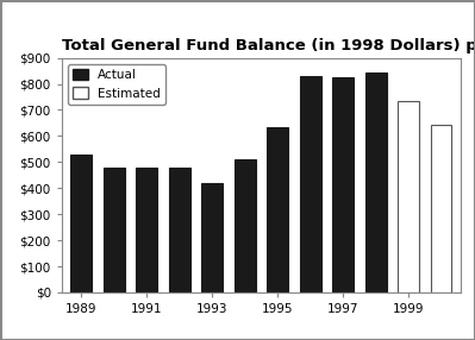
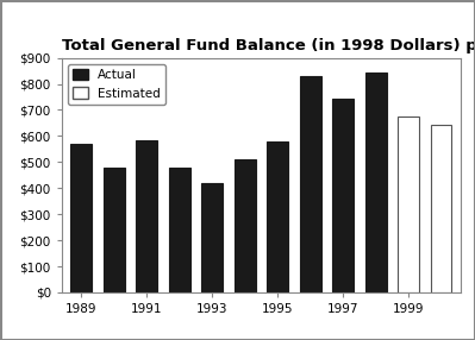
1989: $530 -> $570
1991: $480 -> $585
1995: $635 -> $580
1997: $825 -> $745
1999: $735 -> $675
